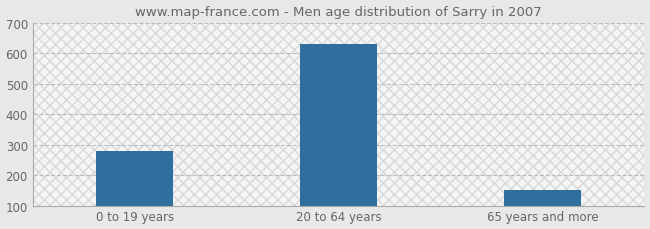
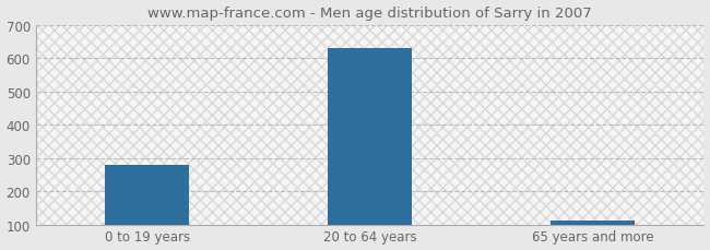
65 years and more: 150 -> 112
